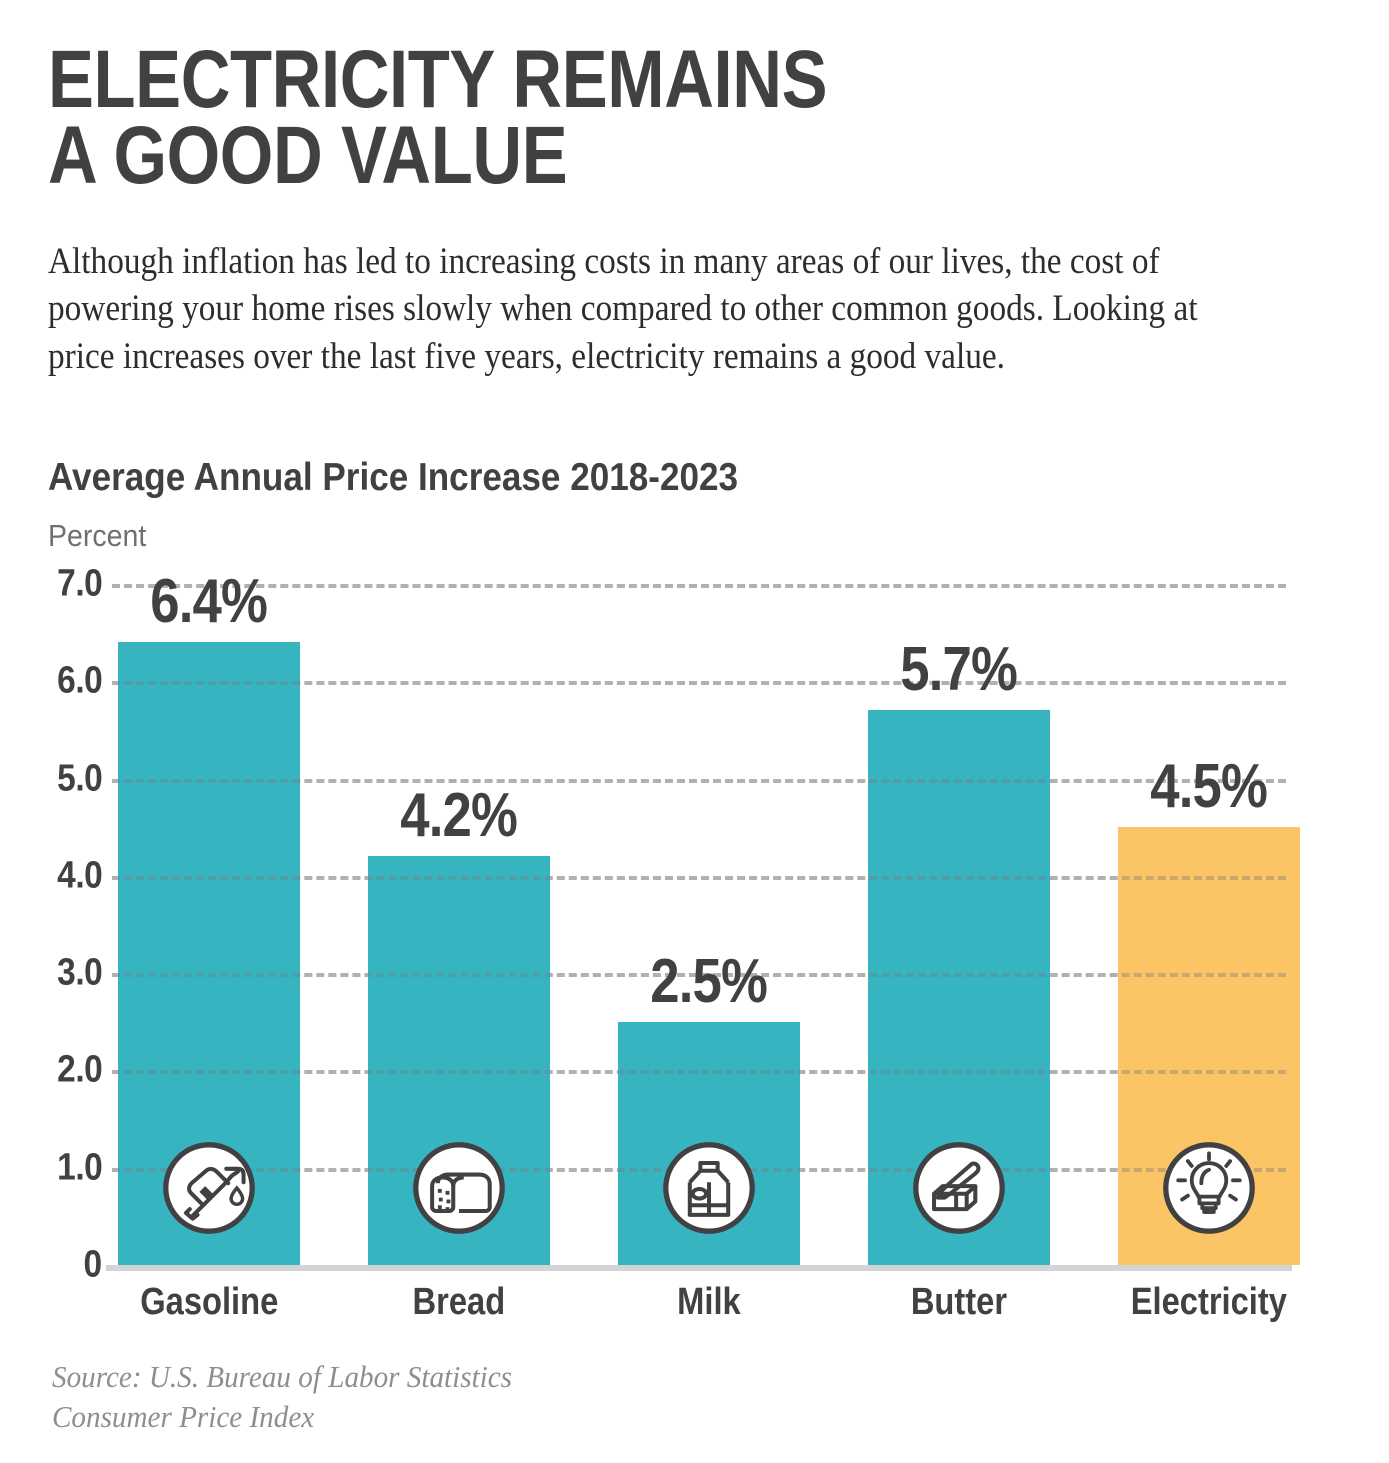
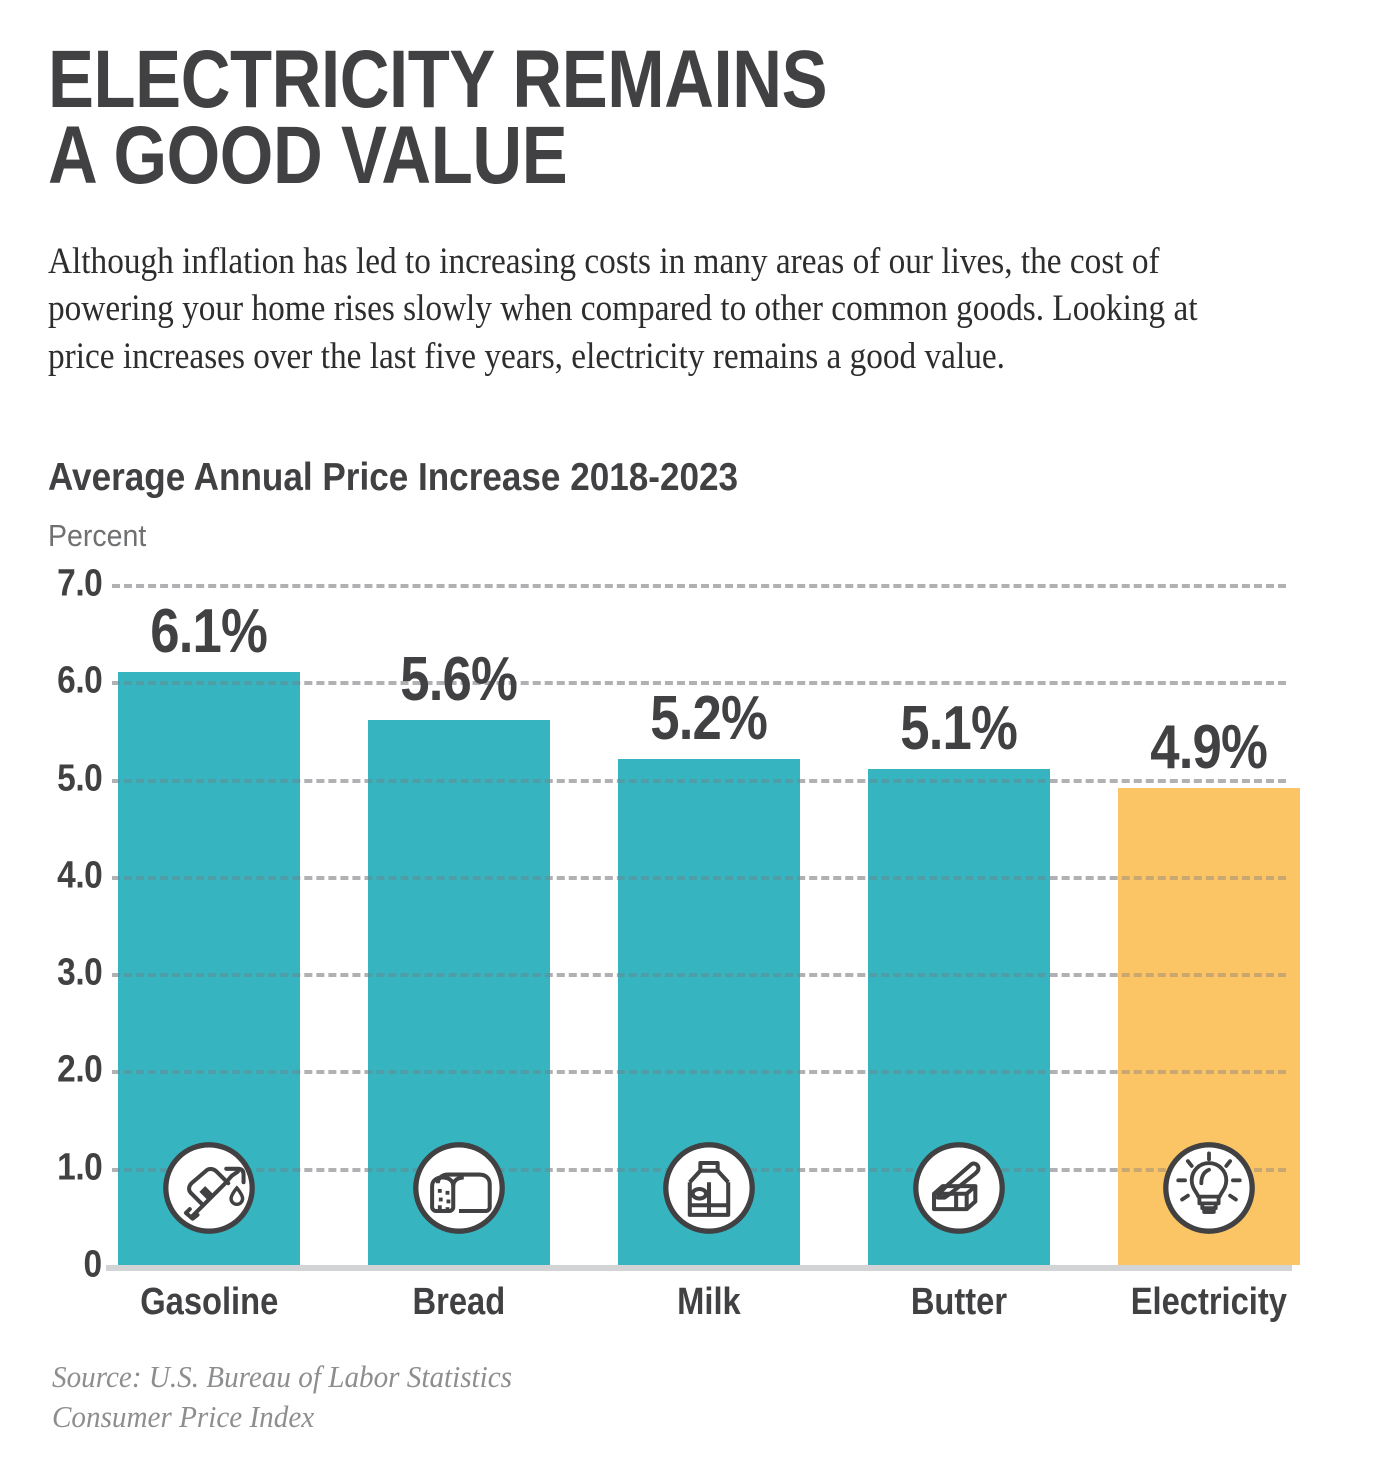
Gasoline: 6.4% -> 6.1%
Bread: 4.2% -> 5.6%
Milk: 2.5% -> 5.2%
Butter: 5.7% -> 5.1%
Electricity: 4.5% -> 4.9%
